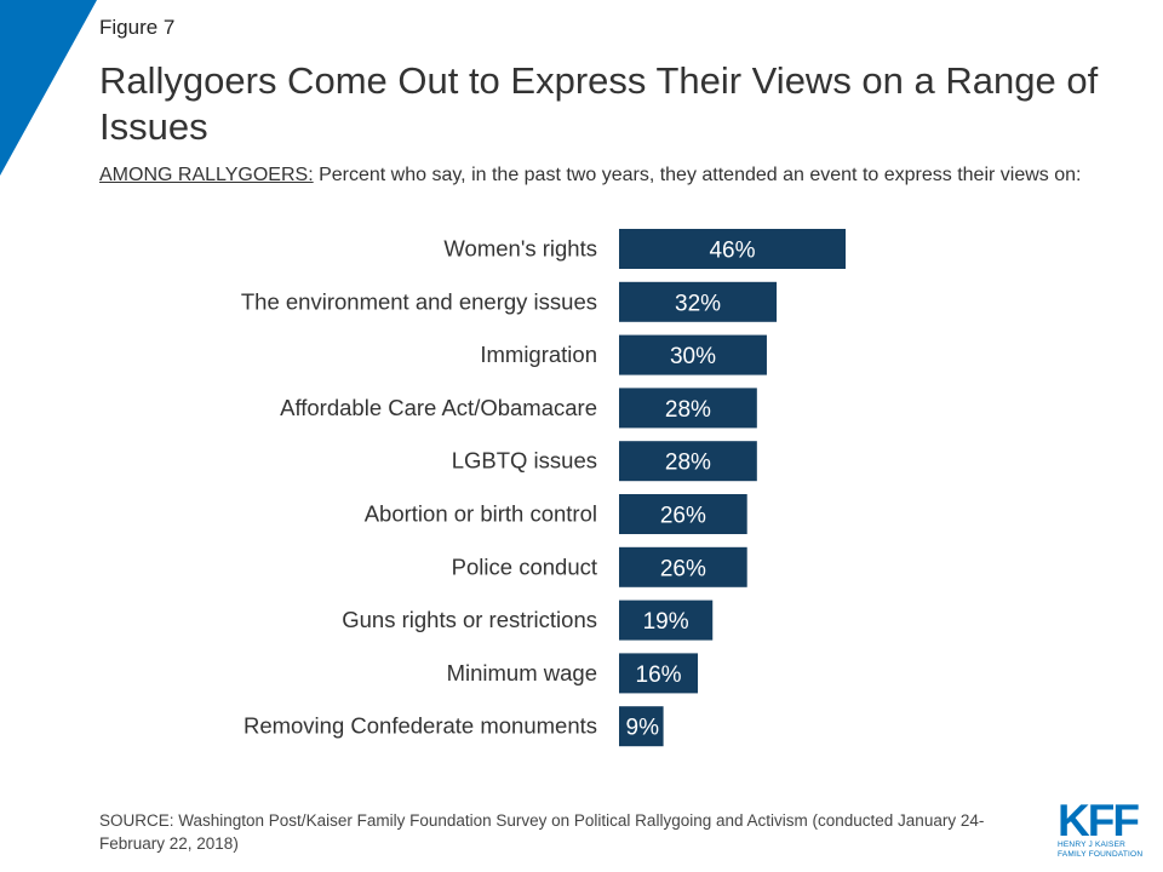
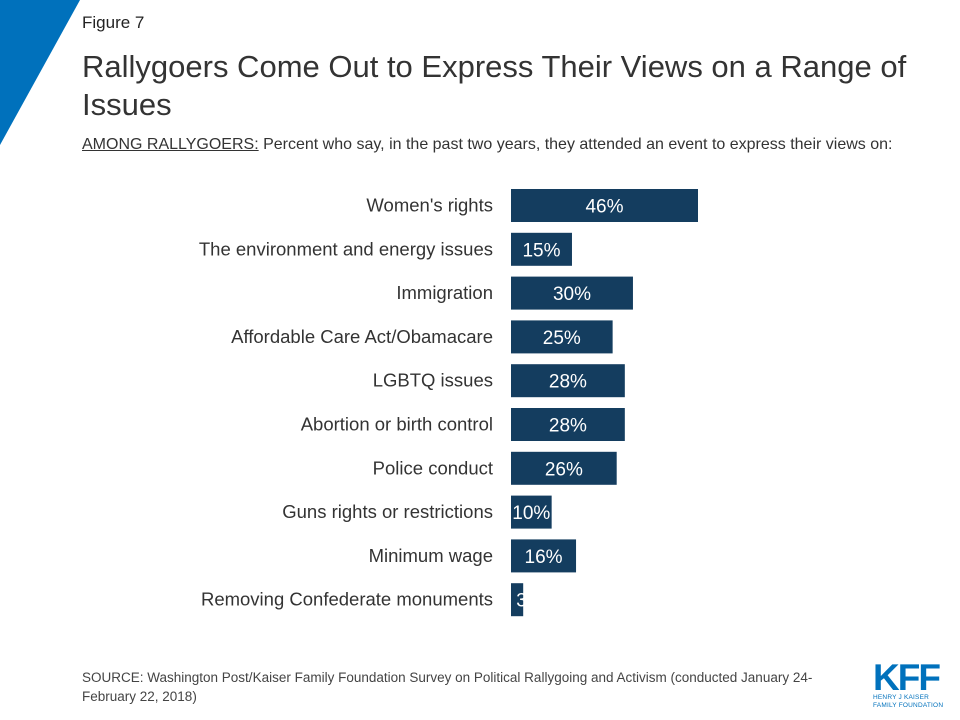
The environment and energy issues: 32% -> 15%
Affordable Care Act/Obamacare: 28% -> 25%
Abortion or birth control: 26% -> 28%
Guns rights or restrictions: 19% -> 10%
Removing Confederate monuments: 9% -> 3%
